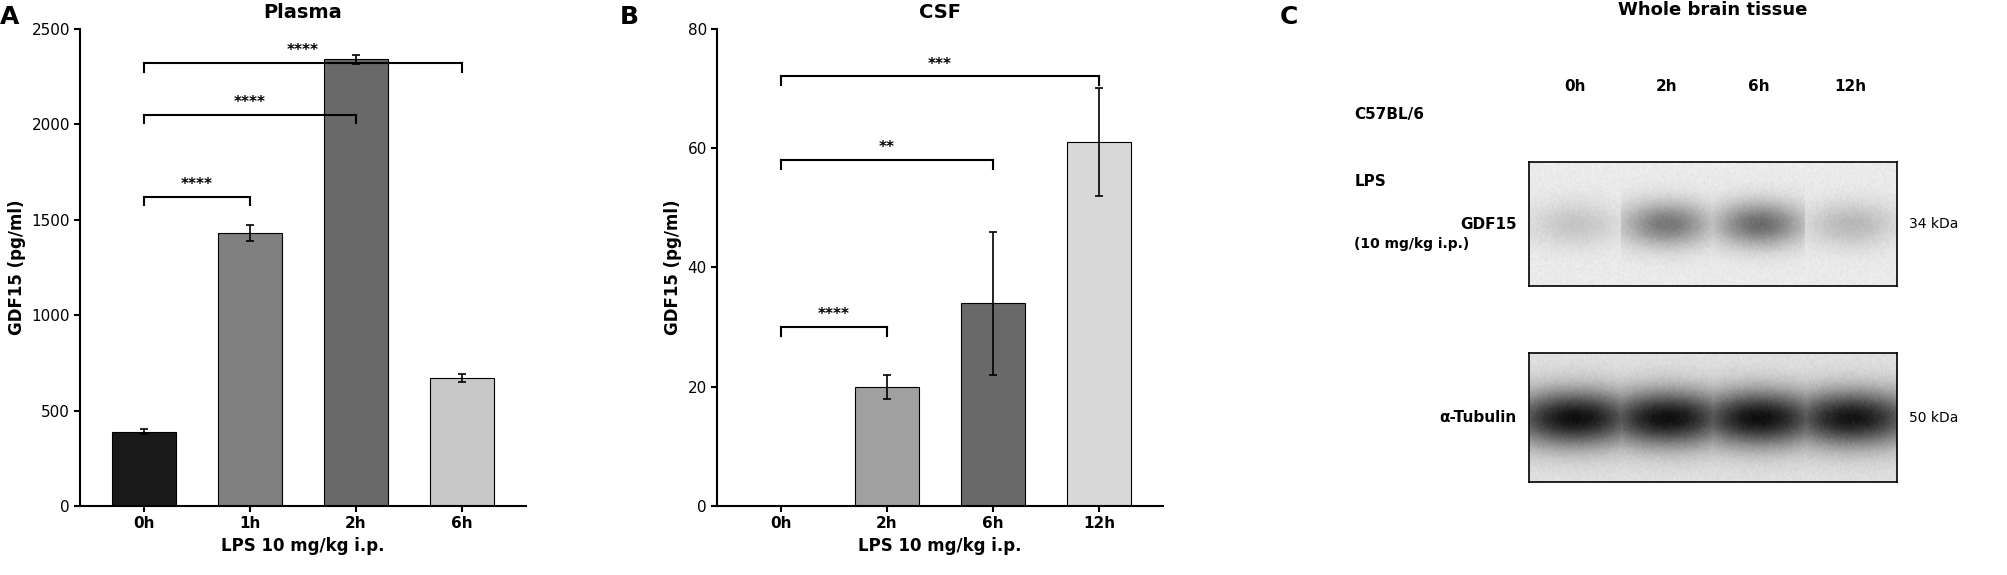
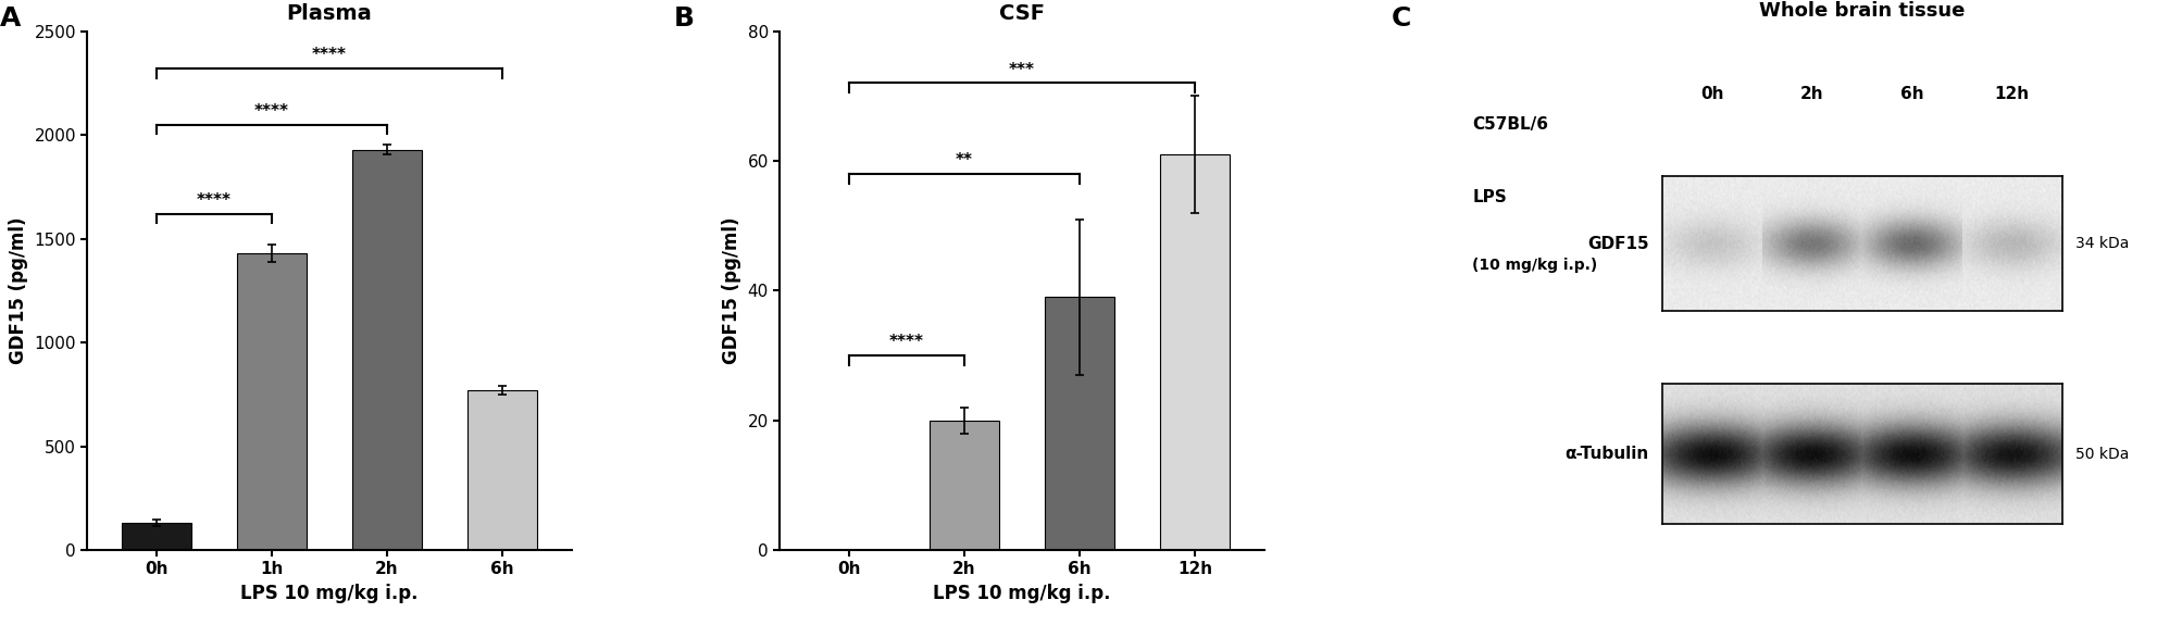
Plasma/0h: 390 -> 130
Plasma/2h: 2340 -> 1930
Plasma/6h: 670 -> 770
CSF/6h: 34 -> 39
